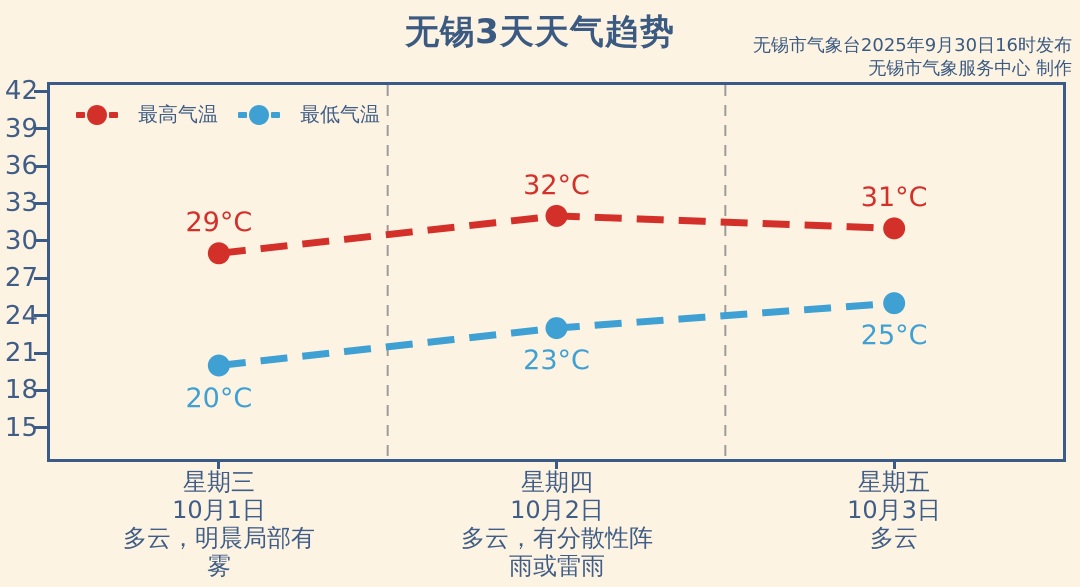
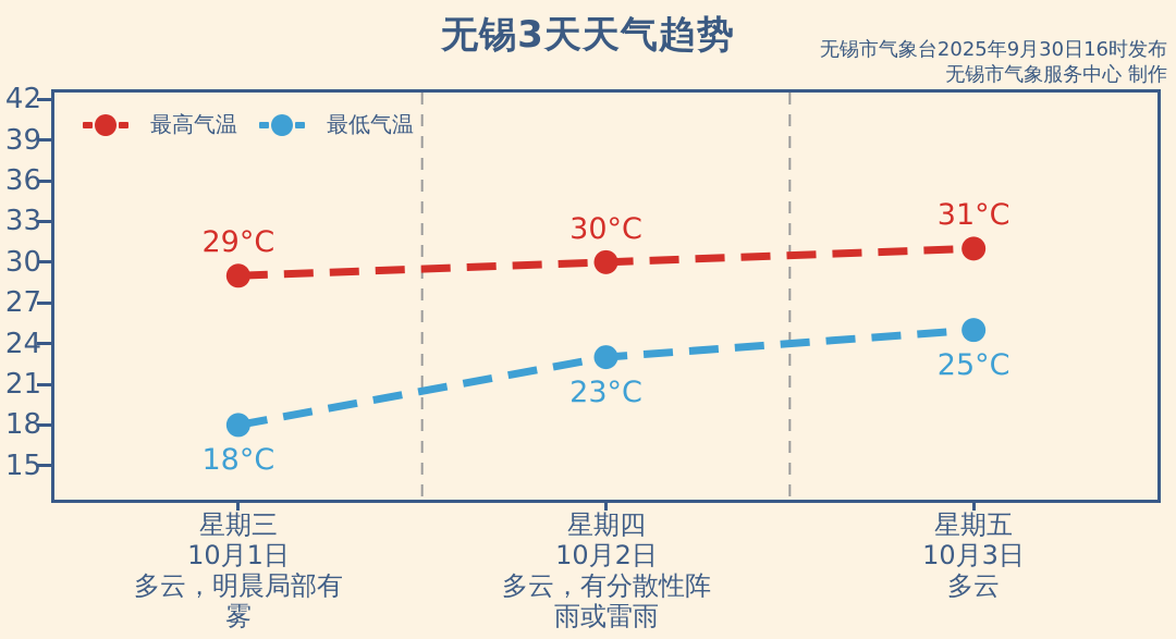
最低气温/星期三: 20°C -> 18°C
最高气温/星期四: 32°C -> 30°C
